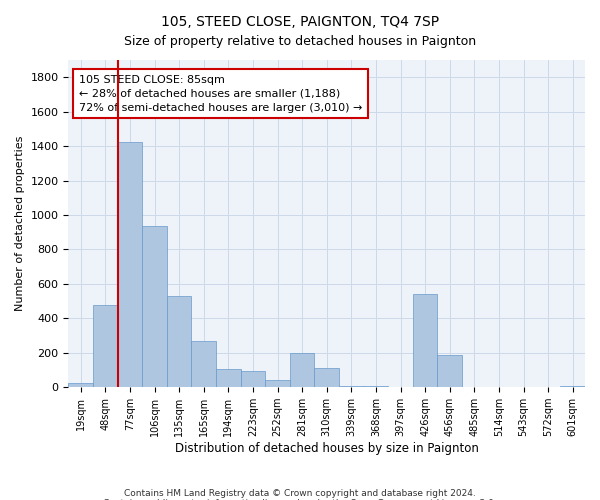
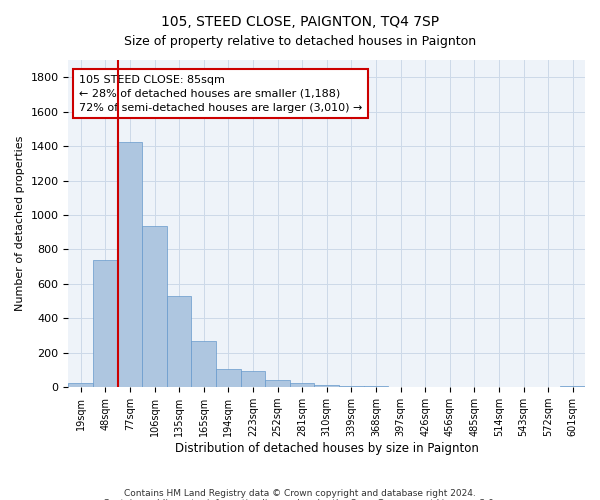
48sqm: 480 -> 740
281sqm: 200 -> 30
310sqm: 110 -> 20
426sqm: 540 -> 0
456sqm: 190 -> 0
